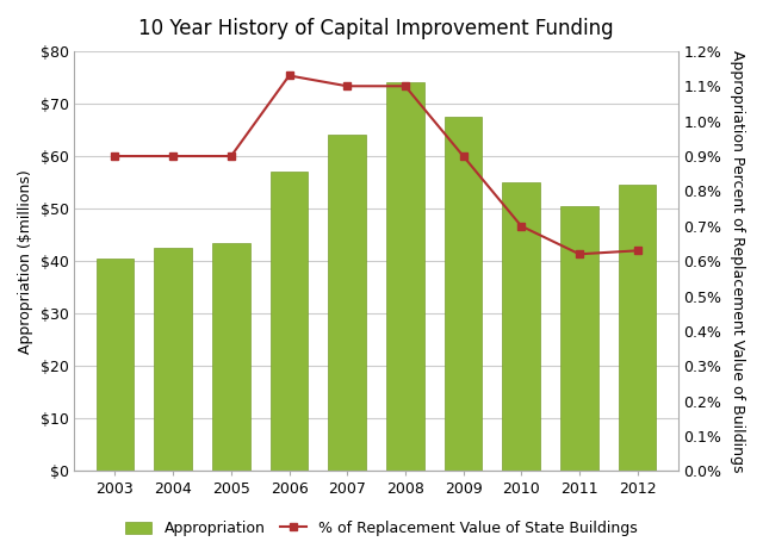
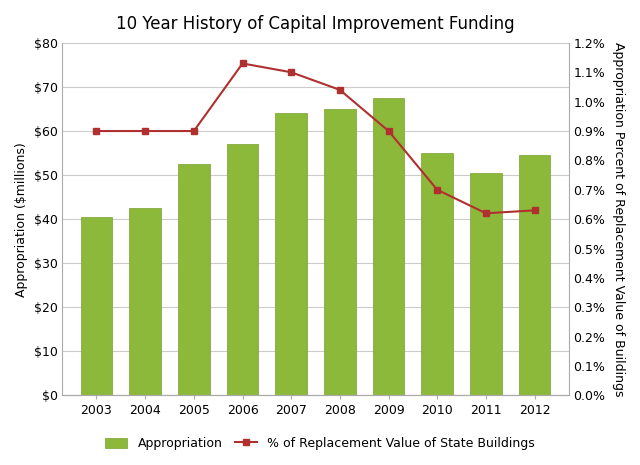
Appropriation/2005: $43.5 -> $52.5
Appropriation/2008: $74.0 -> $65.0
% of Replacement Value of State Buildings/2008: 1.10% -> 1.04%
